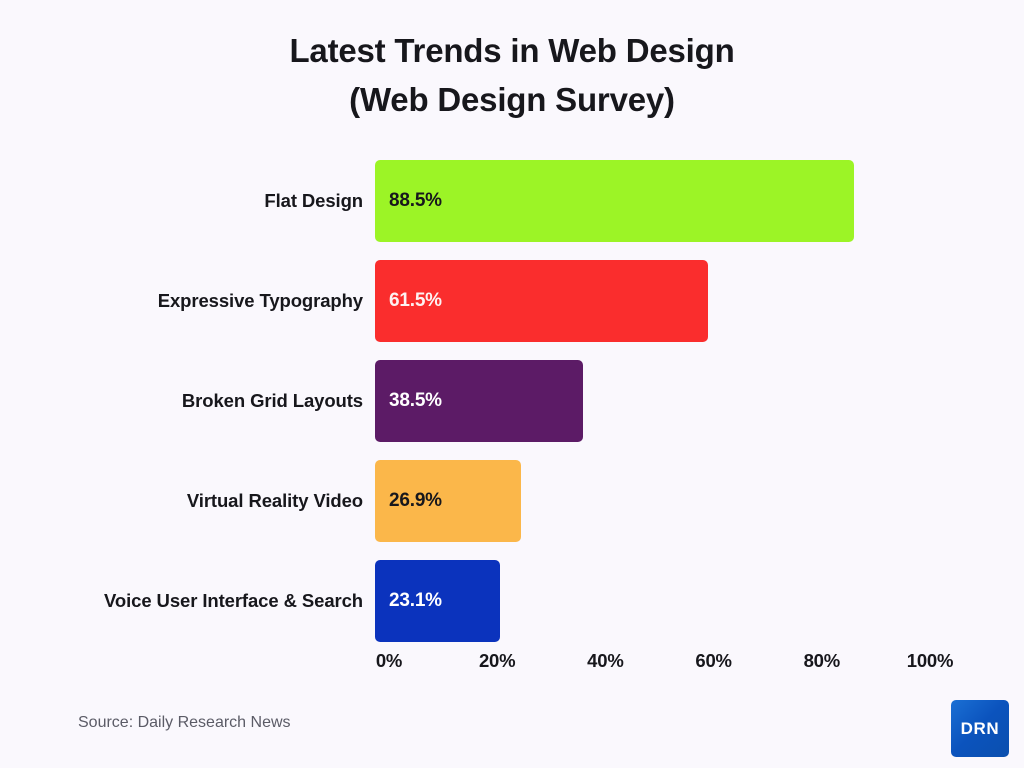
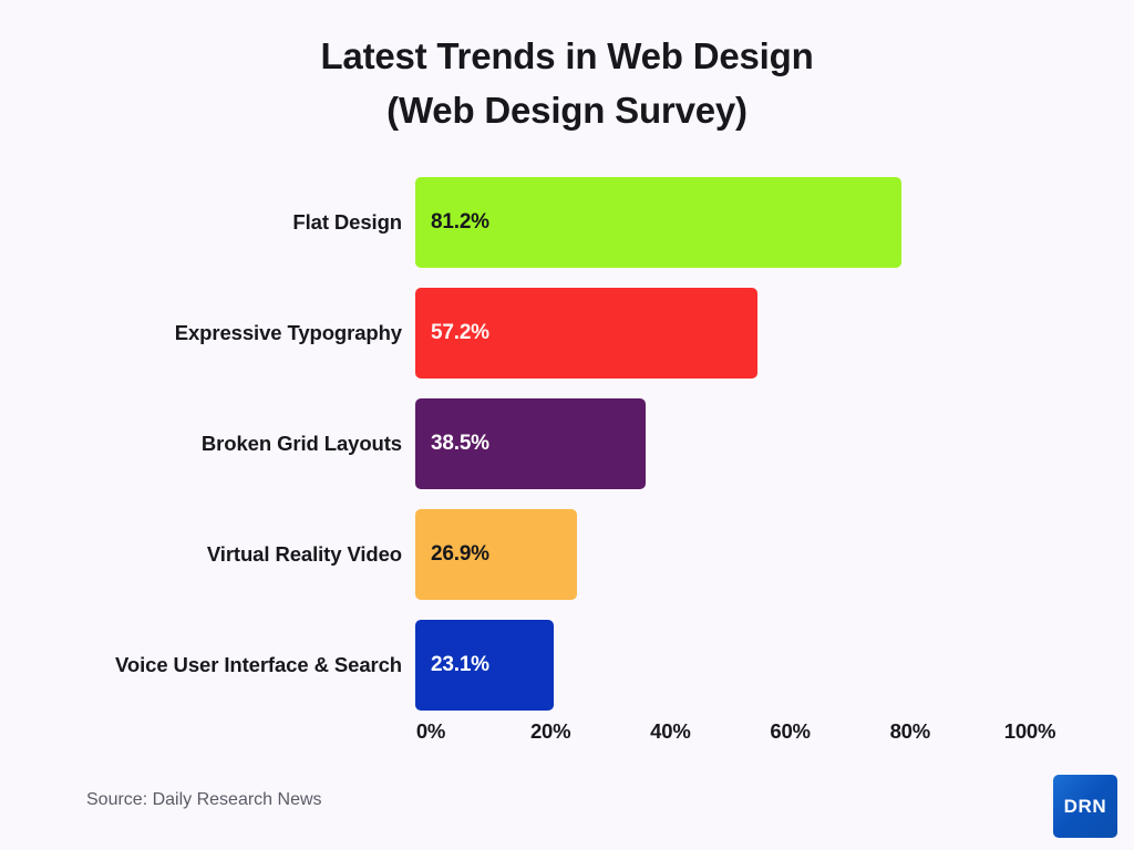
Flat Design: 88.5% -> 81.2%
Expressive Typography: 61.5% -> 57.2%
